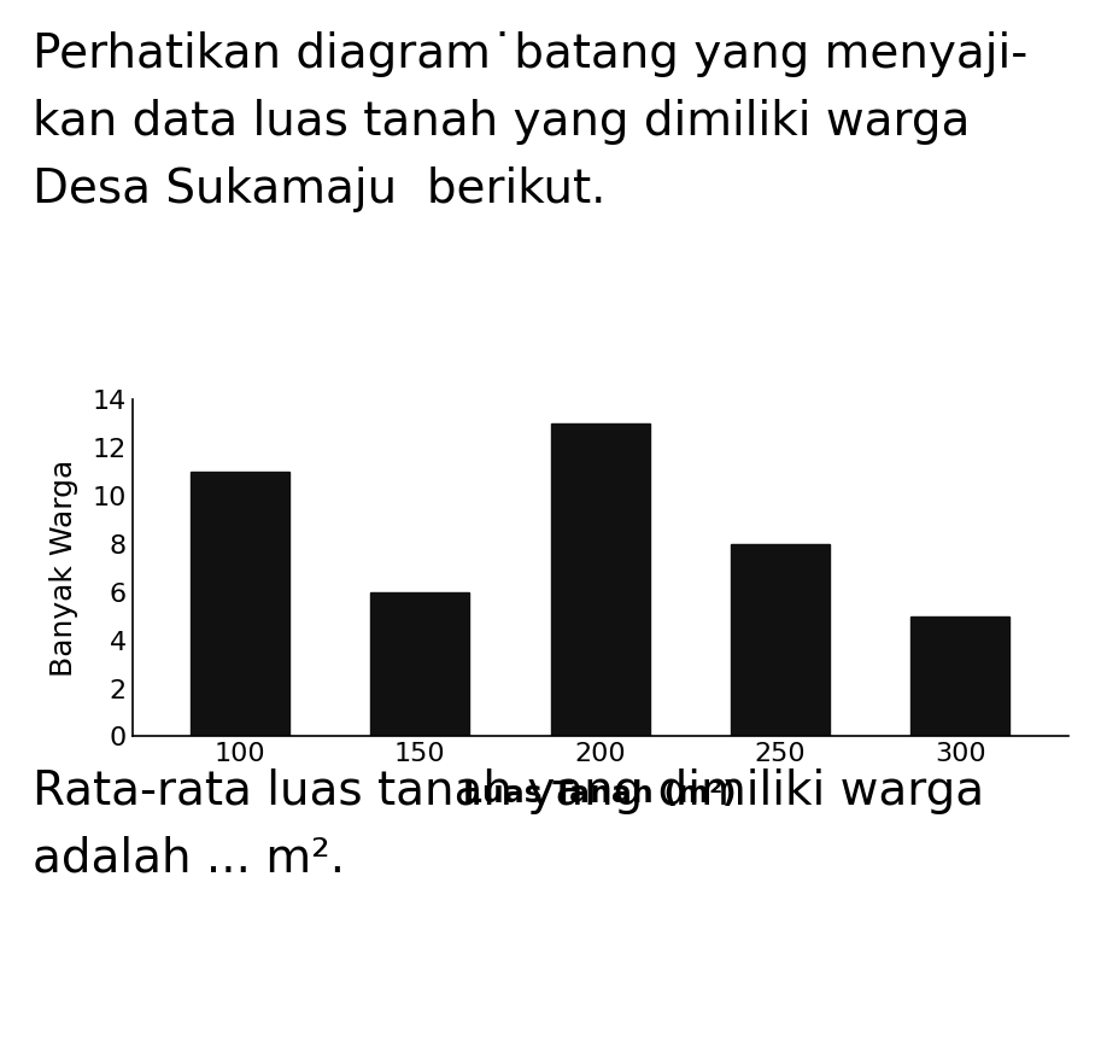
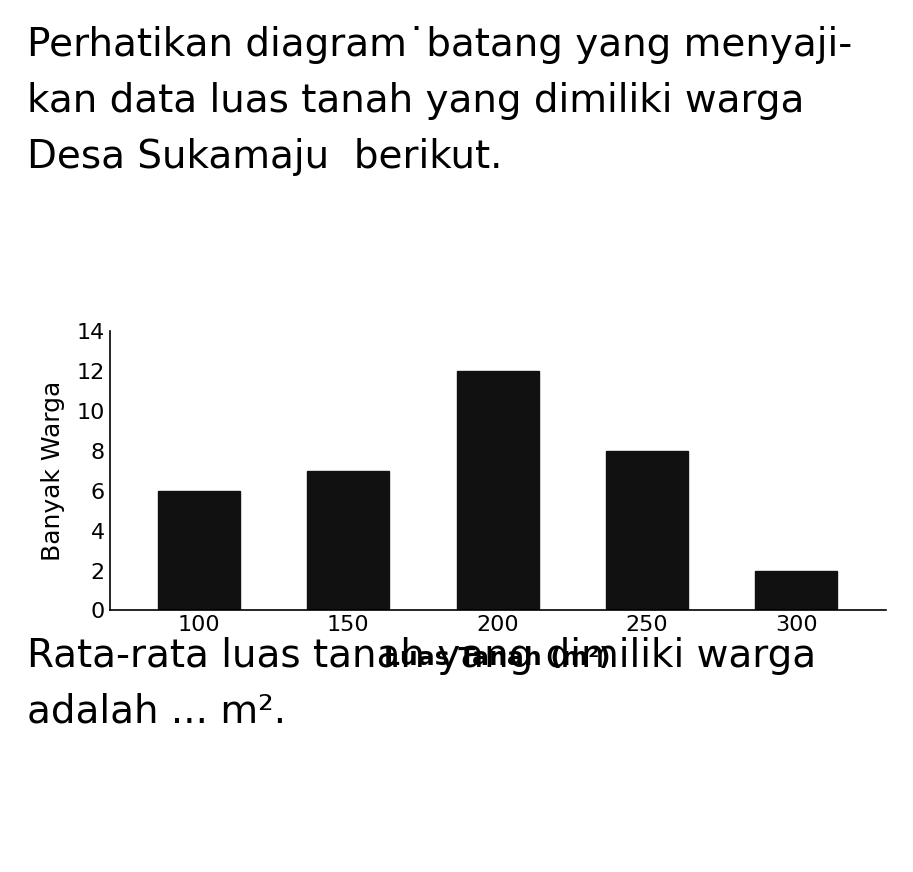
100: 11 -> 6
150: 6 -> 7
200: 13 -> 12
300: 5 -> 2
